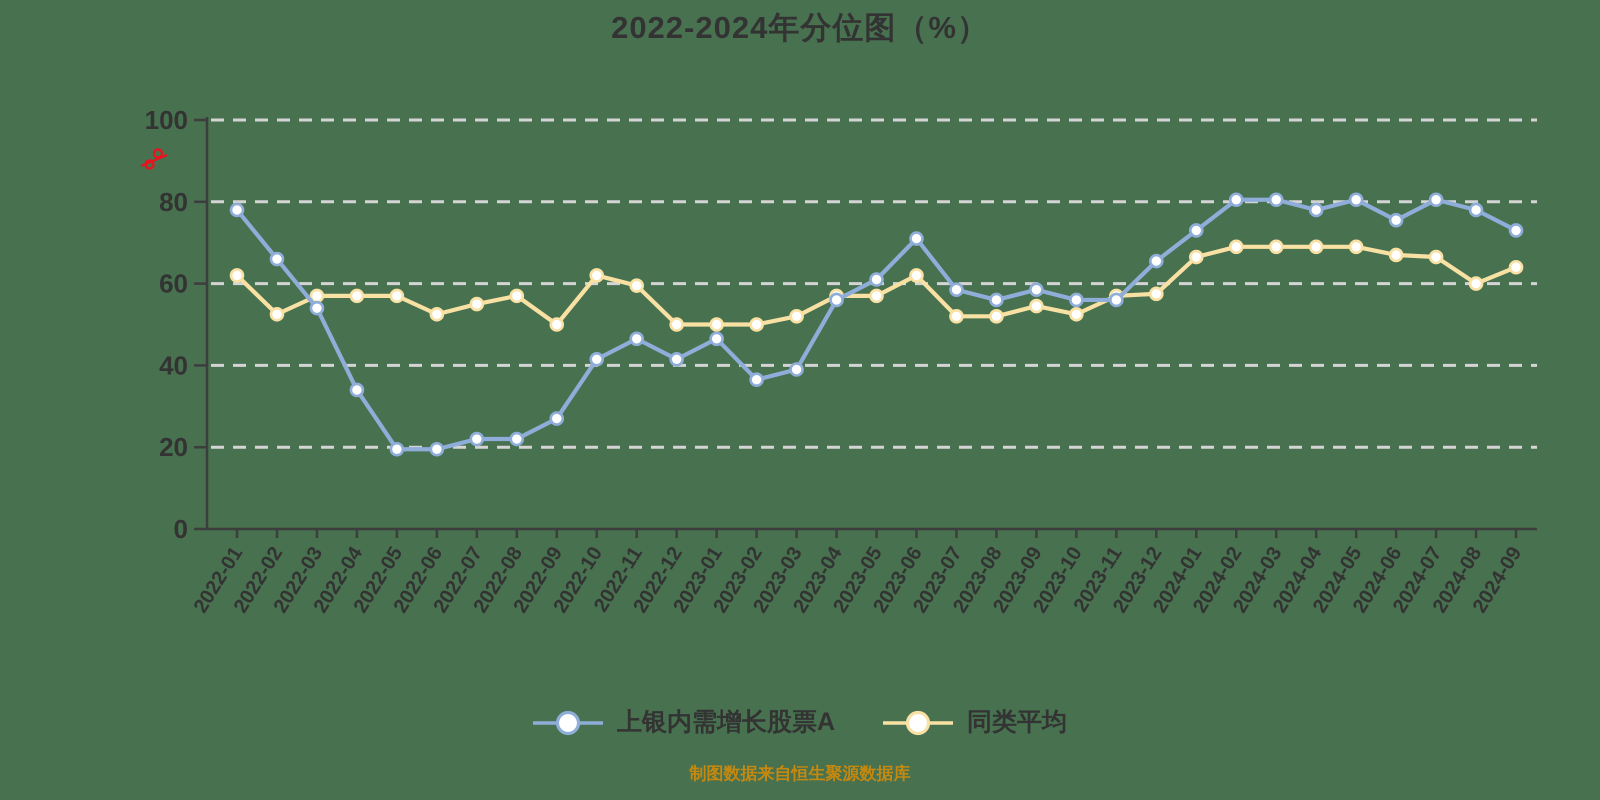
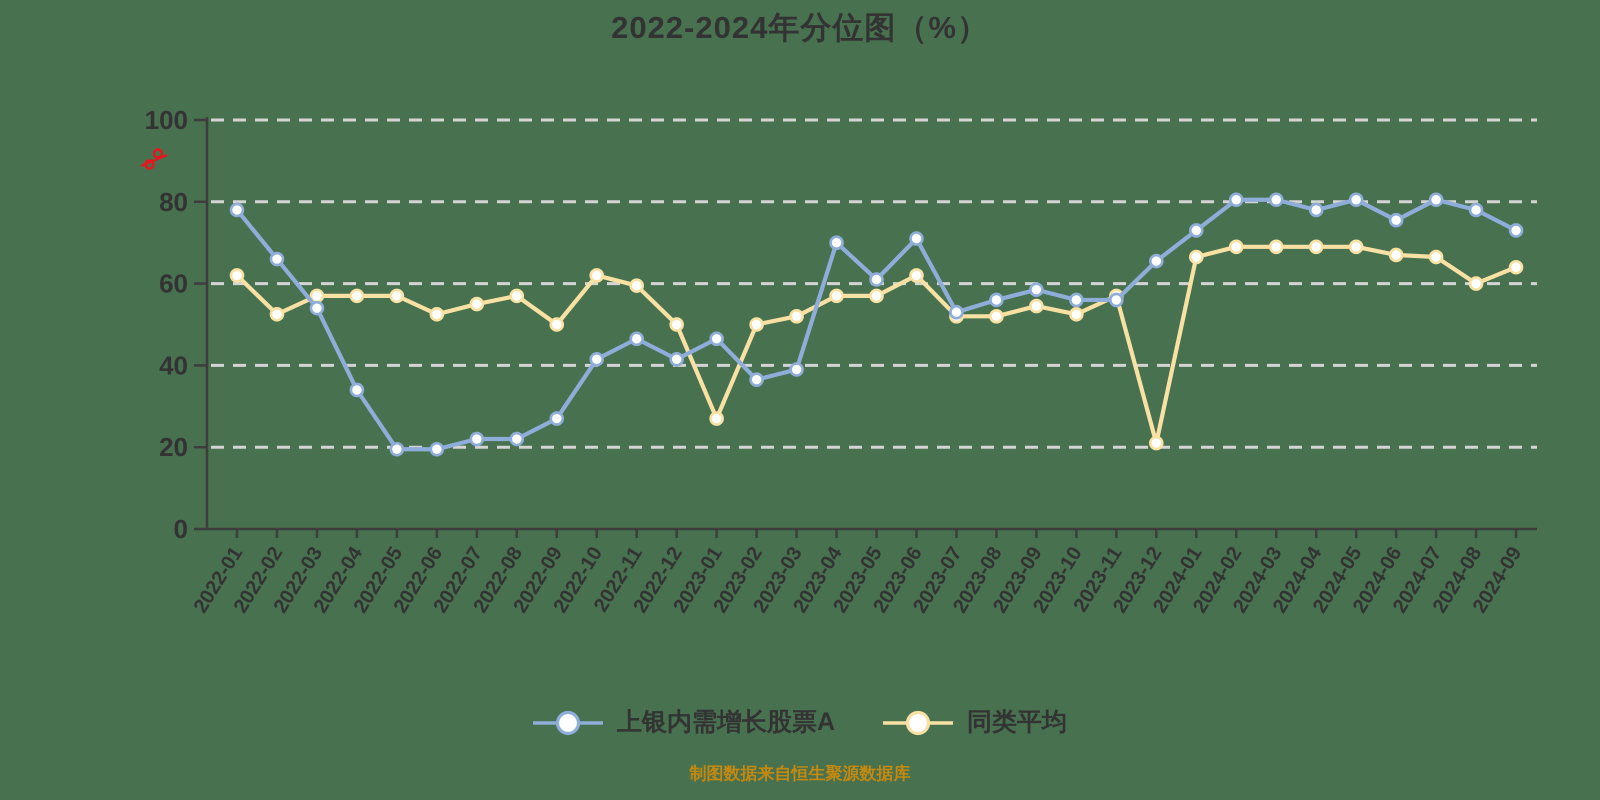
同类平均/2023-01: 50 -> 27
上银内需增长股票A/2023-04: 56 -> 70
上银内需增长股票A/2023-07: 58 -> 53
同类平均/2023-12: 58 -> 21
